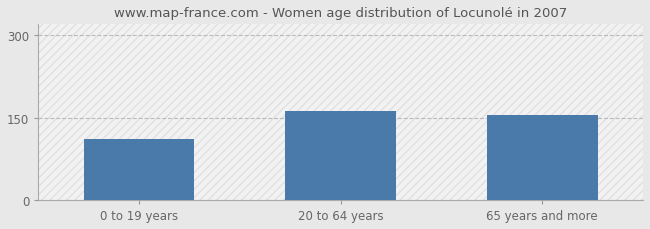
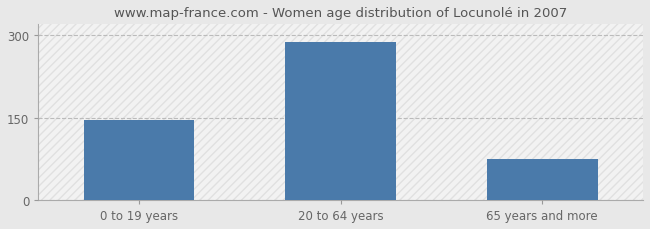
0 to 19 years: 112 -> 145
20 to 64 years: 162 -> 288
65 years and more: 154 -> 75
